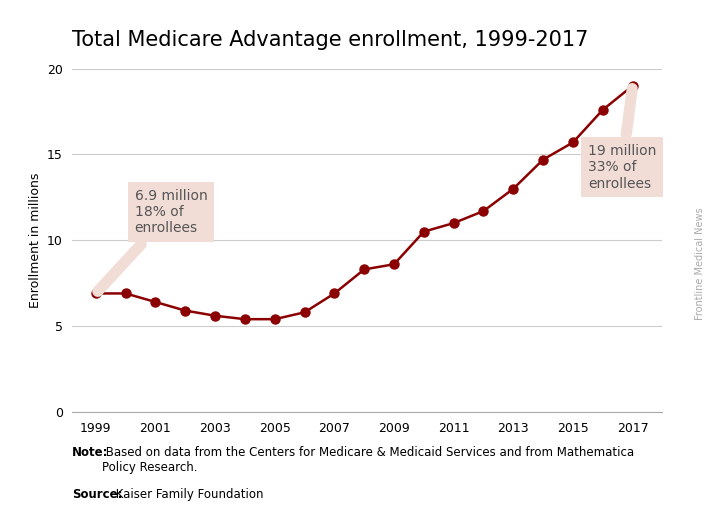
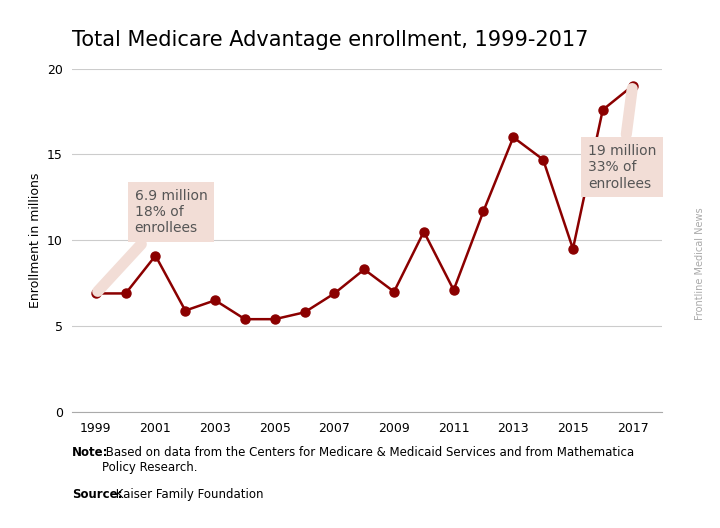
2001: 6.4 -> 9.1
2003: 5.6 -> 6.5
2009: 8.6 -> 7.0
2011: 11.0 -> 7.1
2013: 13.0 -> 16.0
2015: 15.7 -> 9.5
